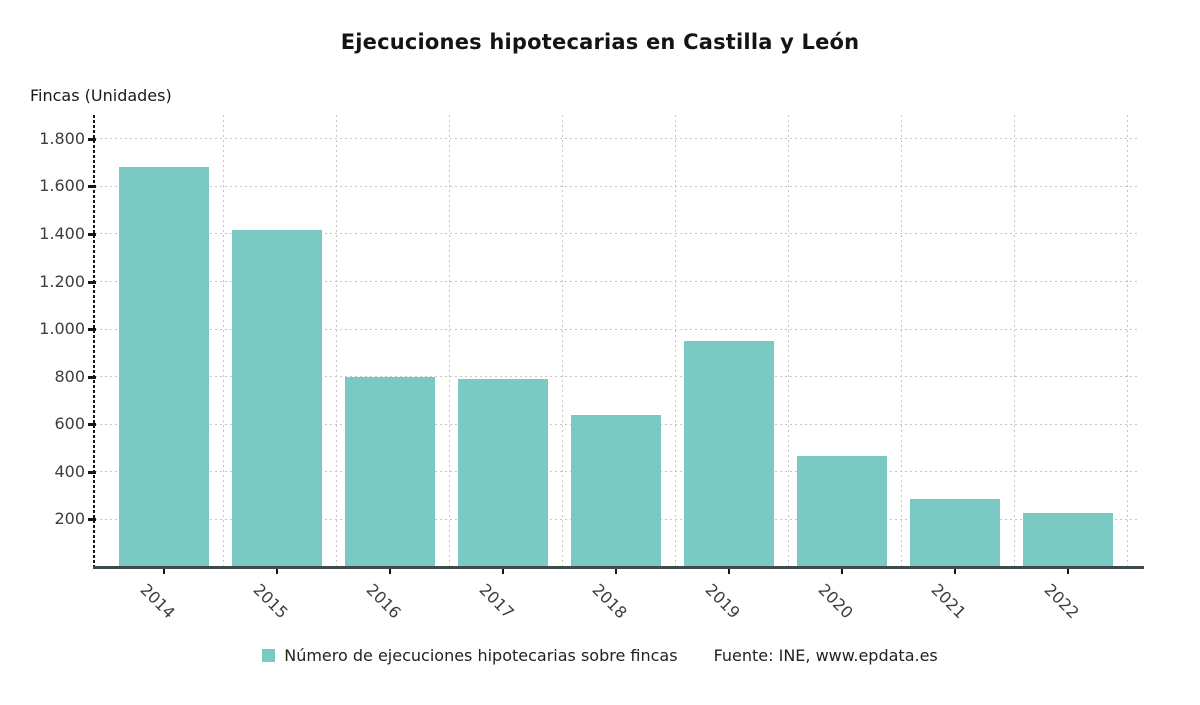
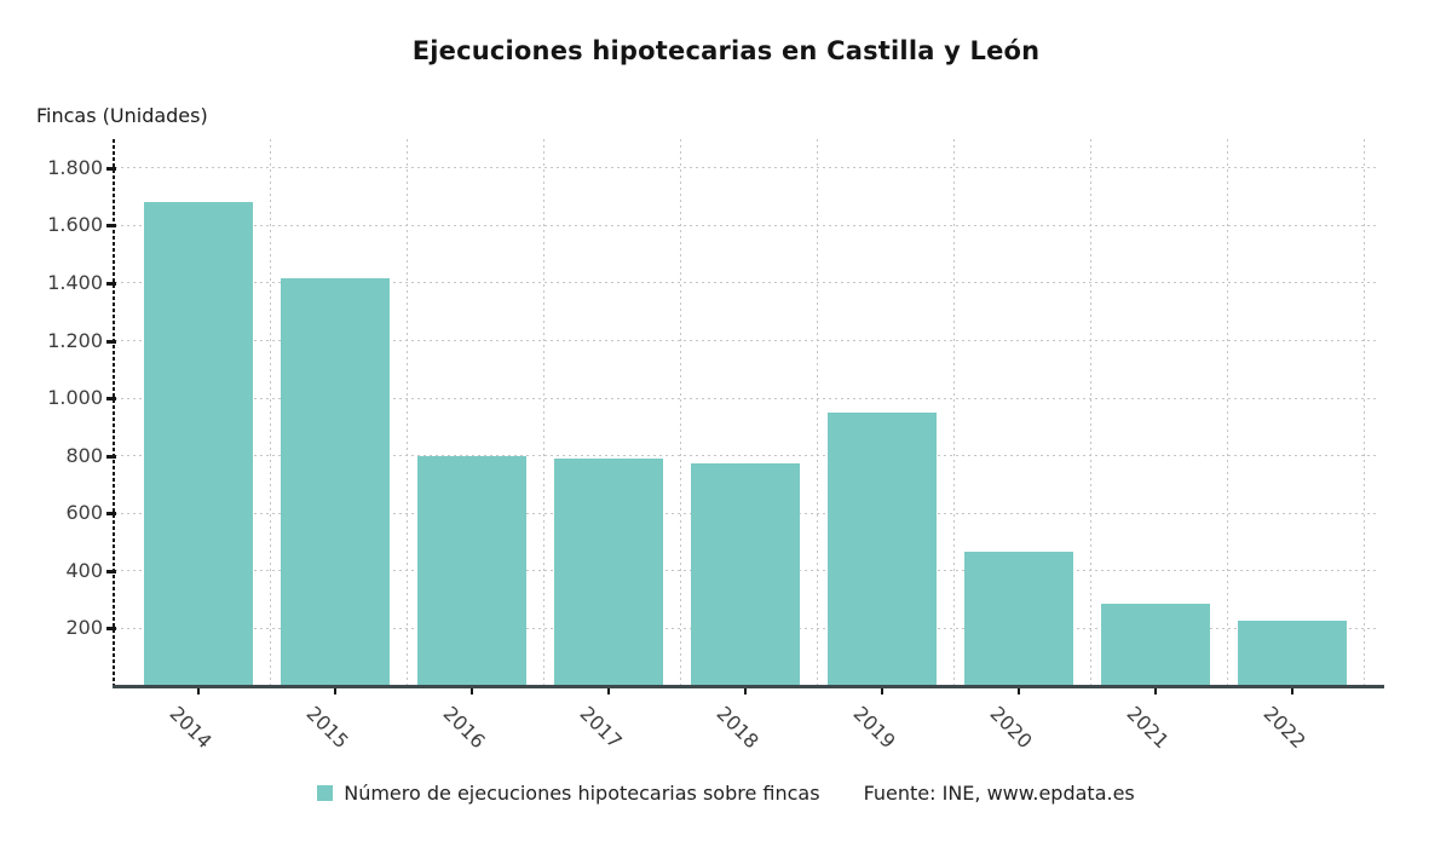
2018: 640 -> 780
